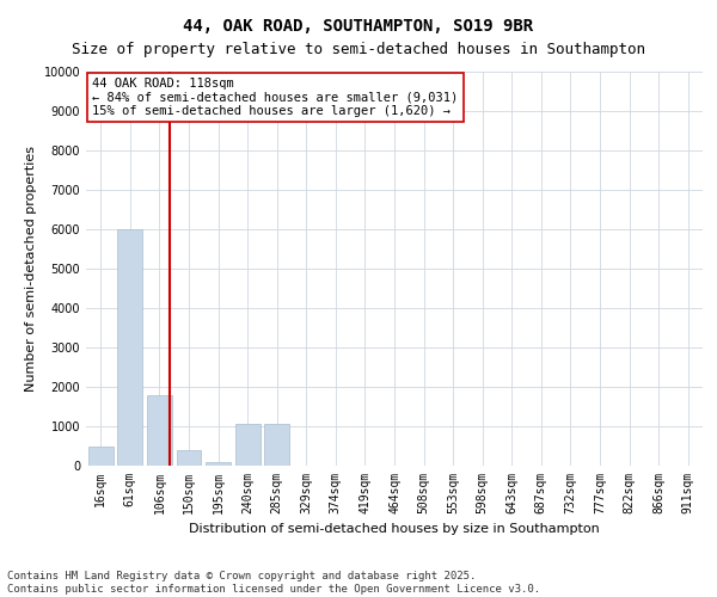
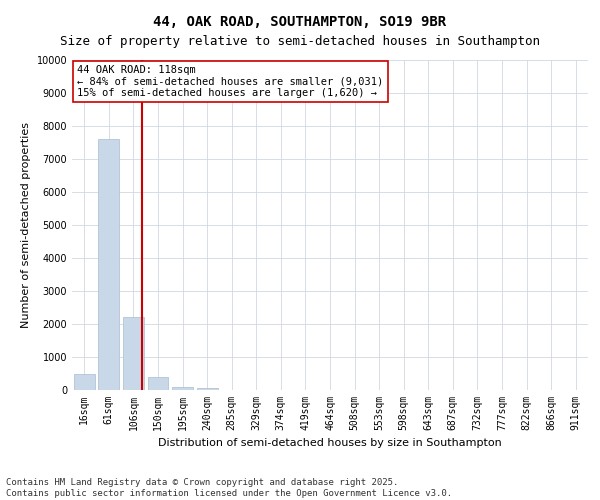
61sqm: 6000 -> 7600
106sqm: 1800 -> 2200
240sqm: 1050 -> 50
285sqm: 1050 -> 0
